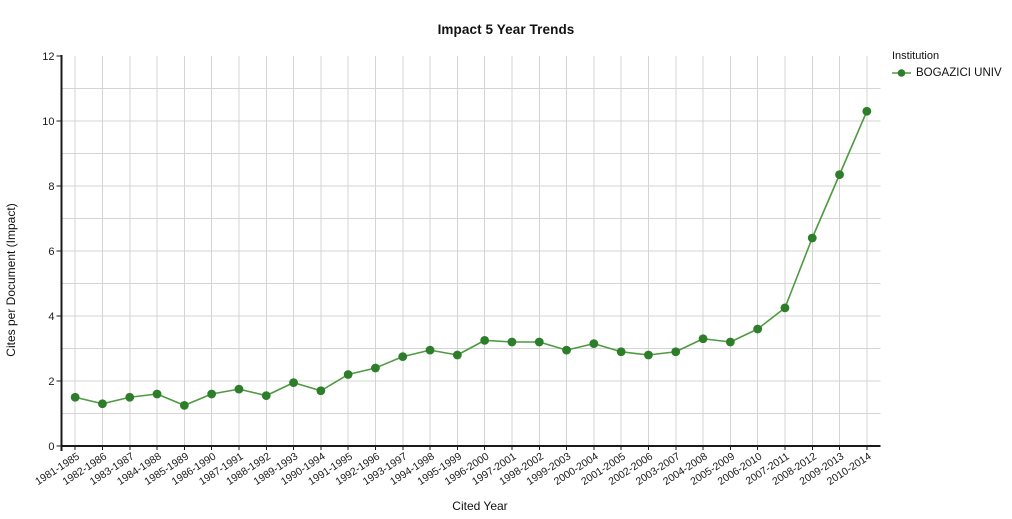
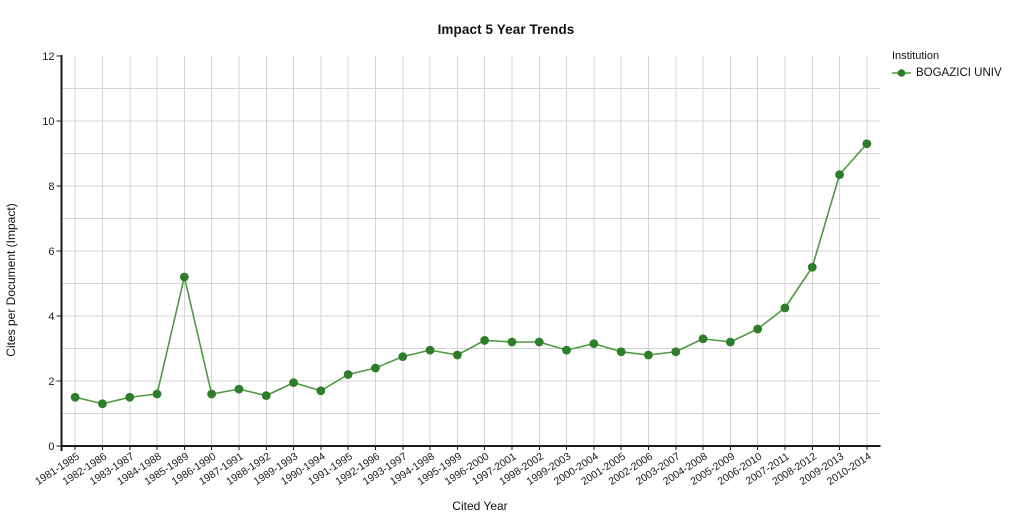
1985-1989: 1.2 -> 5.2
2008-2012: 6.4 -> 5.5
2010-2014: 10.3 -> 9.3
